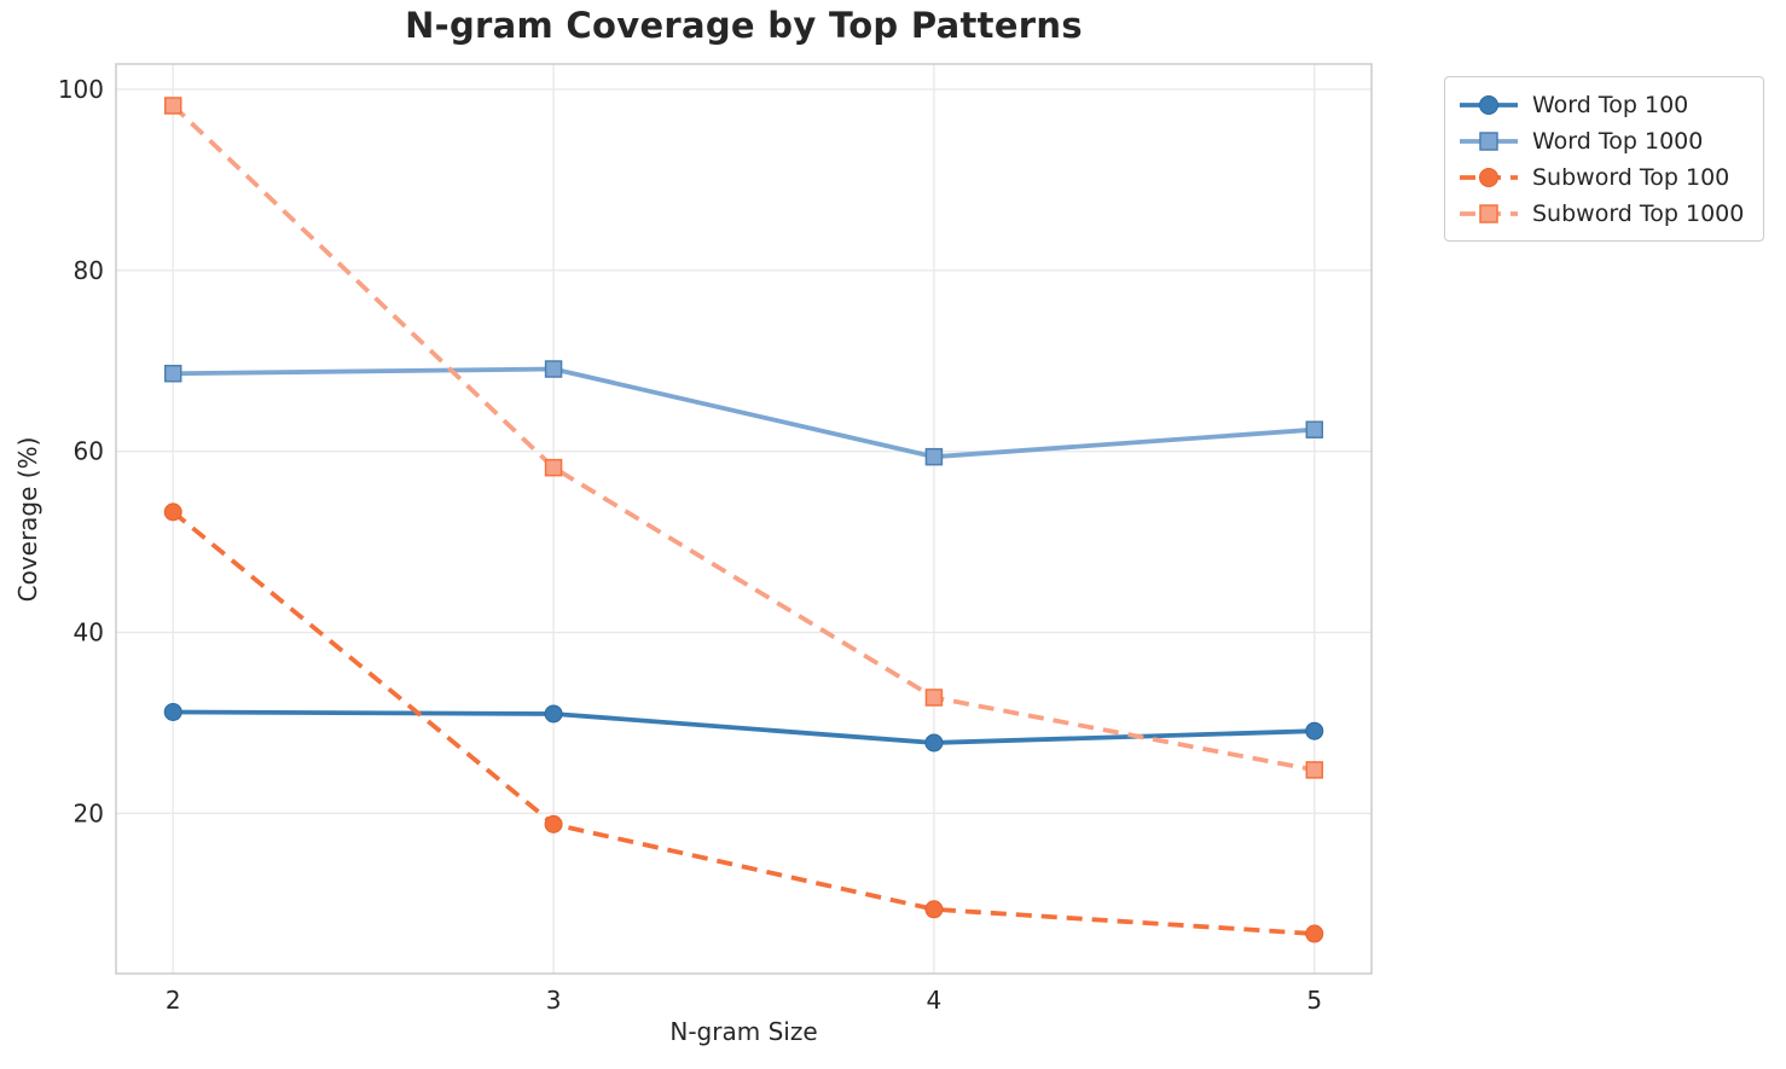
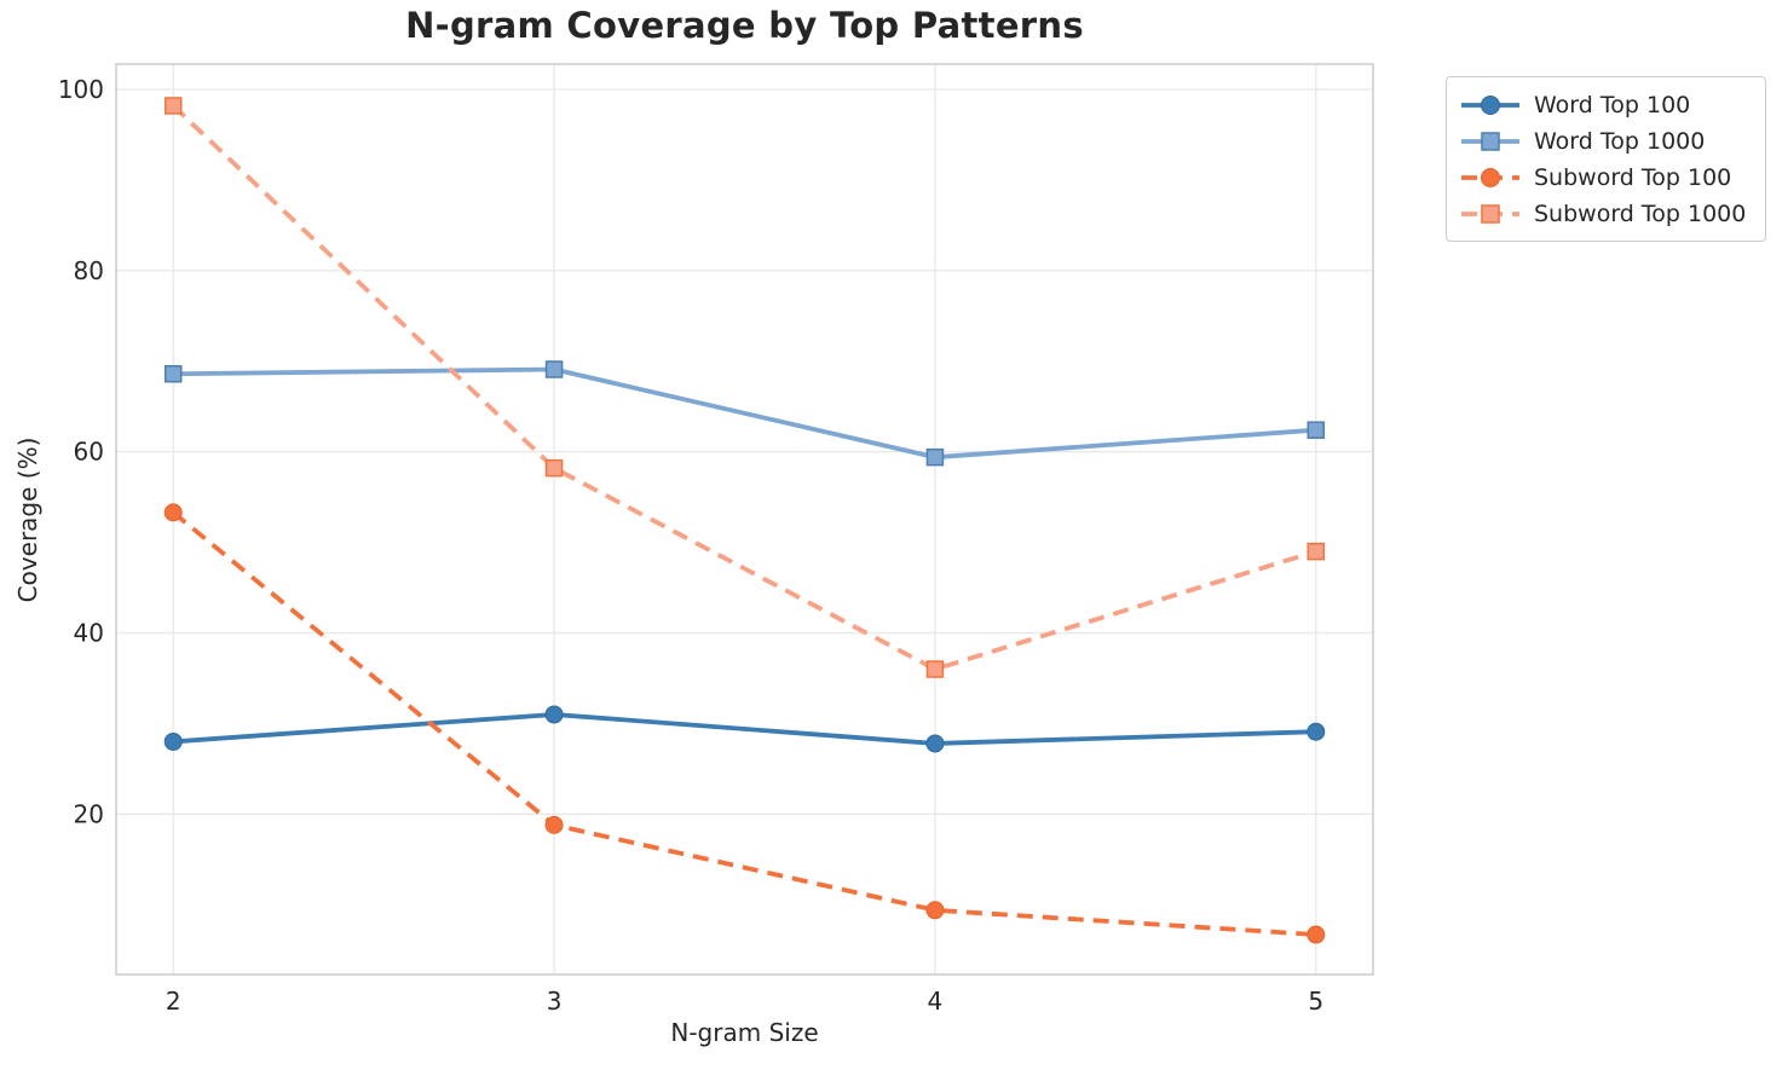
Word Top 100/2: 31 -> 28
Subword Top 1000/4: 33 -> 36
Subword Top 1000/5: 25 -> 49
